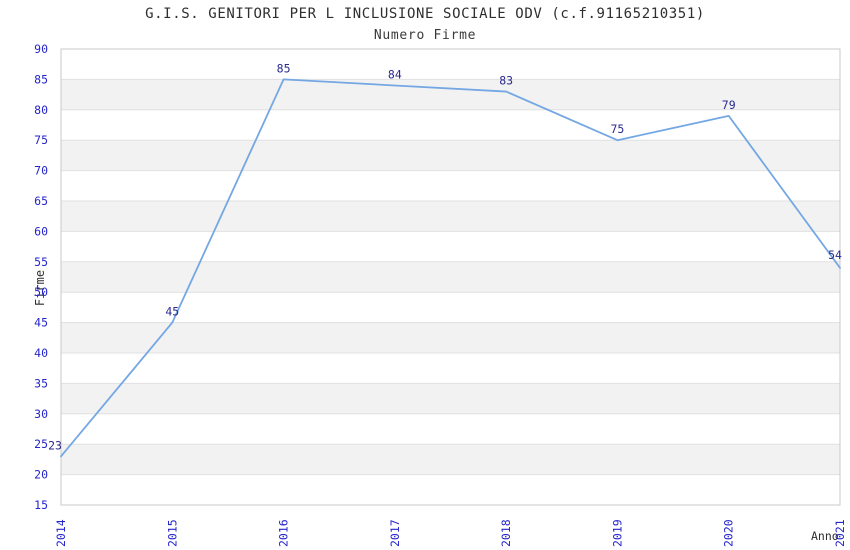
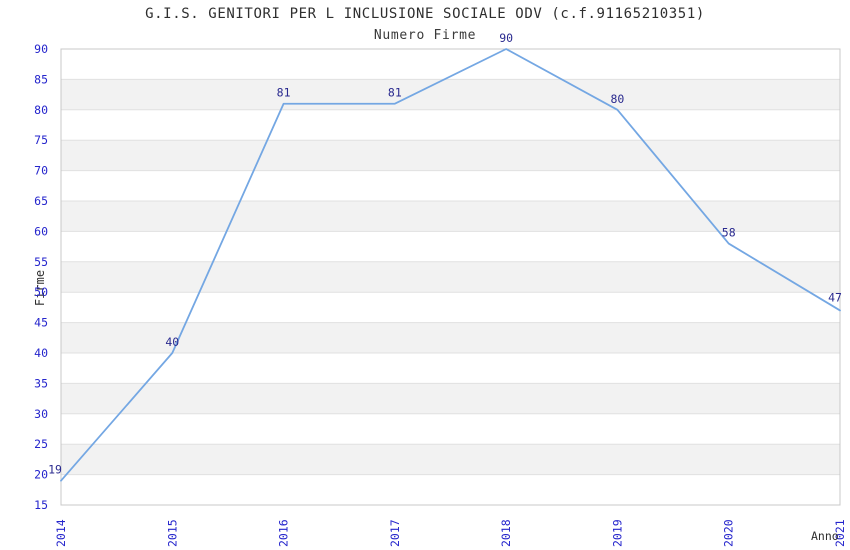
2014: 23 -> 19
2015: 45 -> 40
2016: 85 -> 81
2017: 84 -> 81
2018: 83 -> 90
2019: 75 -> 80
2020: 79 -> 58
2021: 54 -> 47
